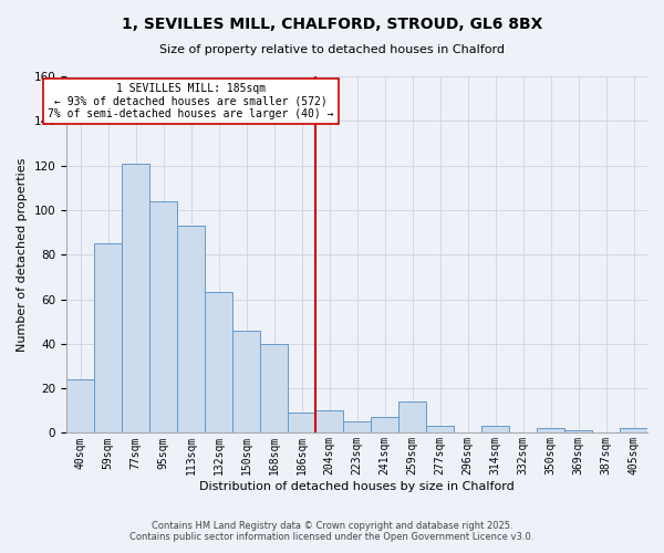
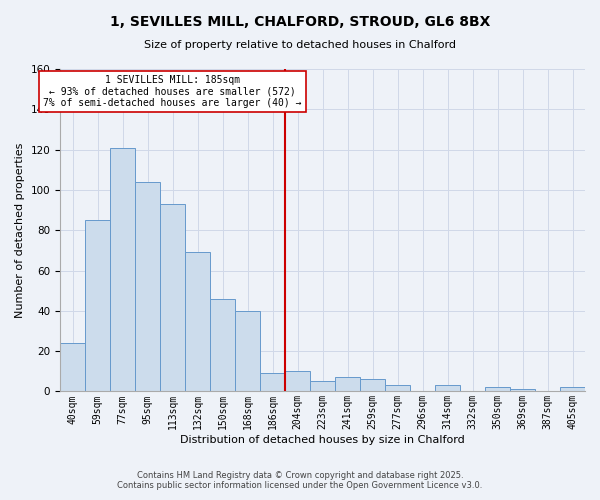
132sqm: 63 -> 69
259sqm: 14 -> 6
